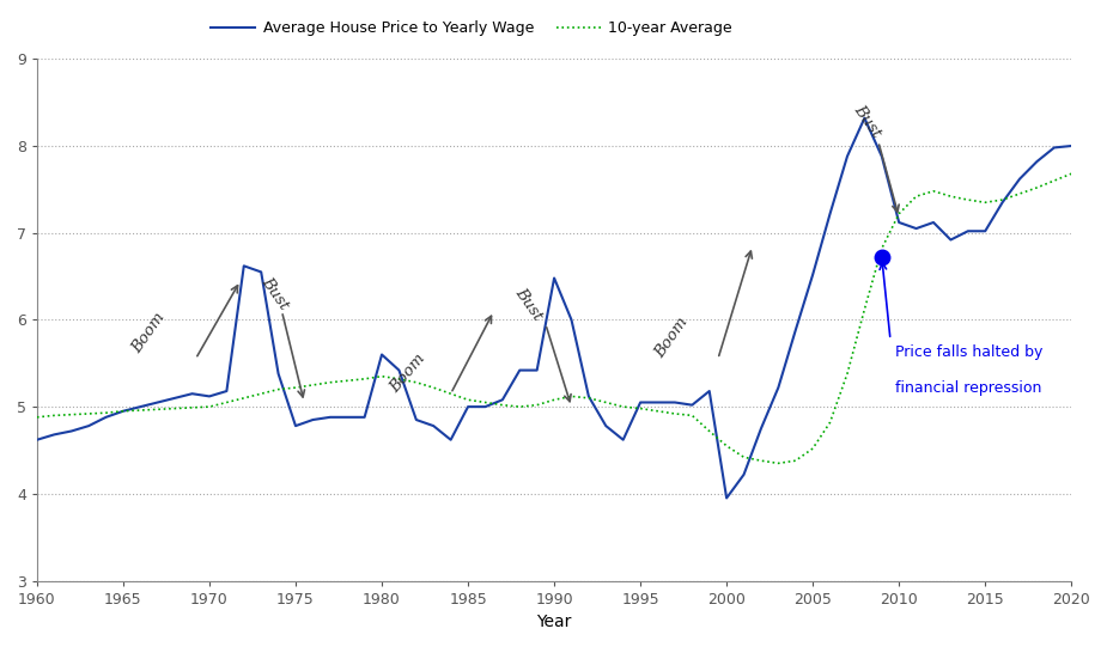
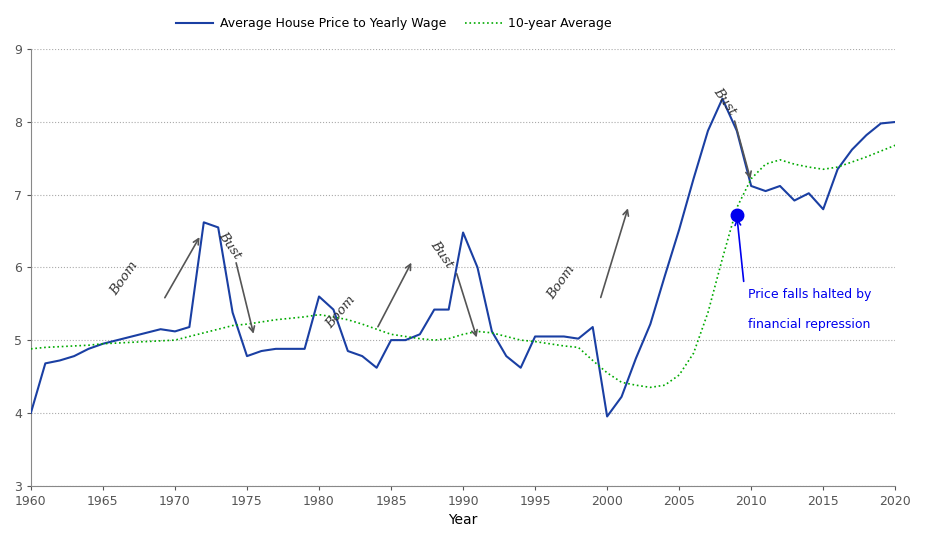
Average House Price to Yearly Wage/1960: 4.62 -> 4.00
Average House Price to Yearly Wage/2015: 7.02 -> 6.80
